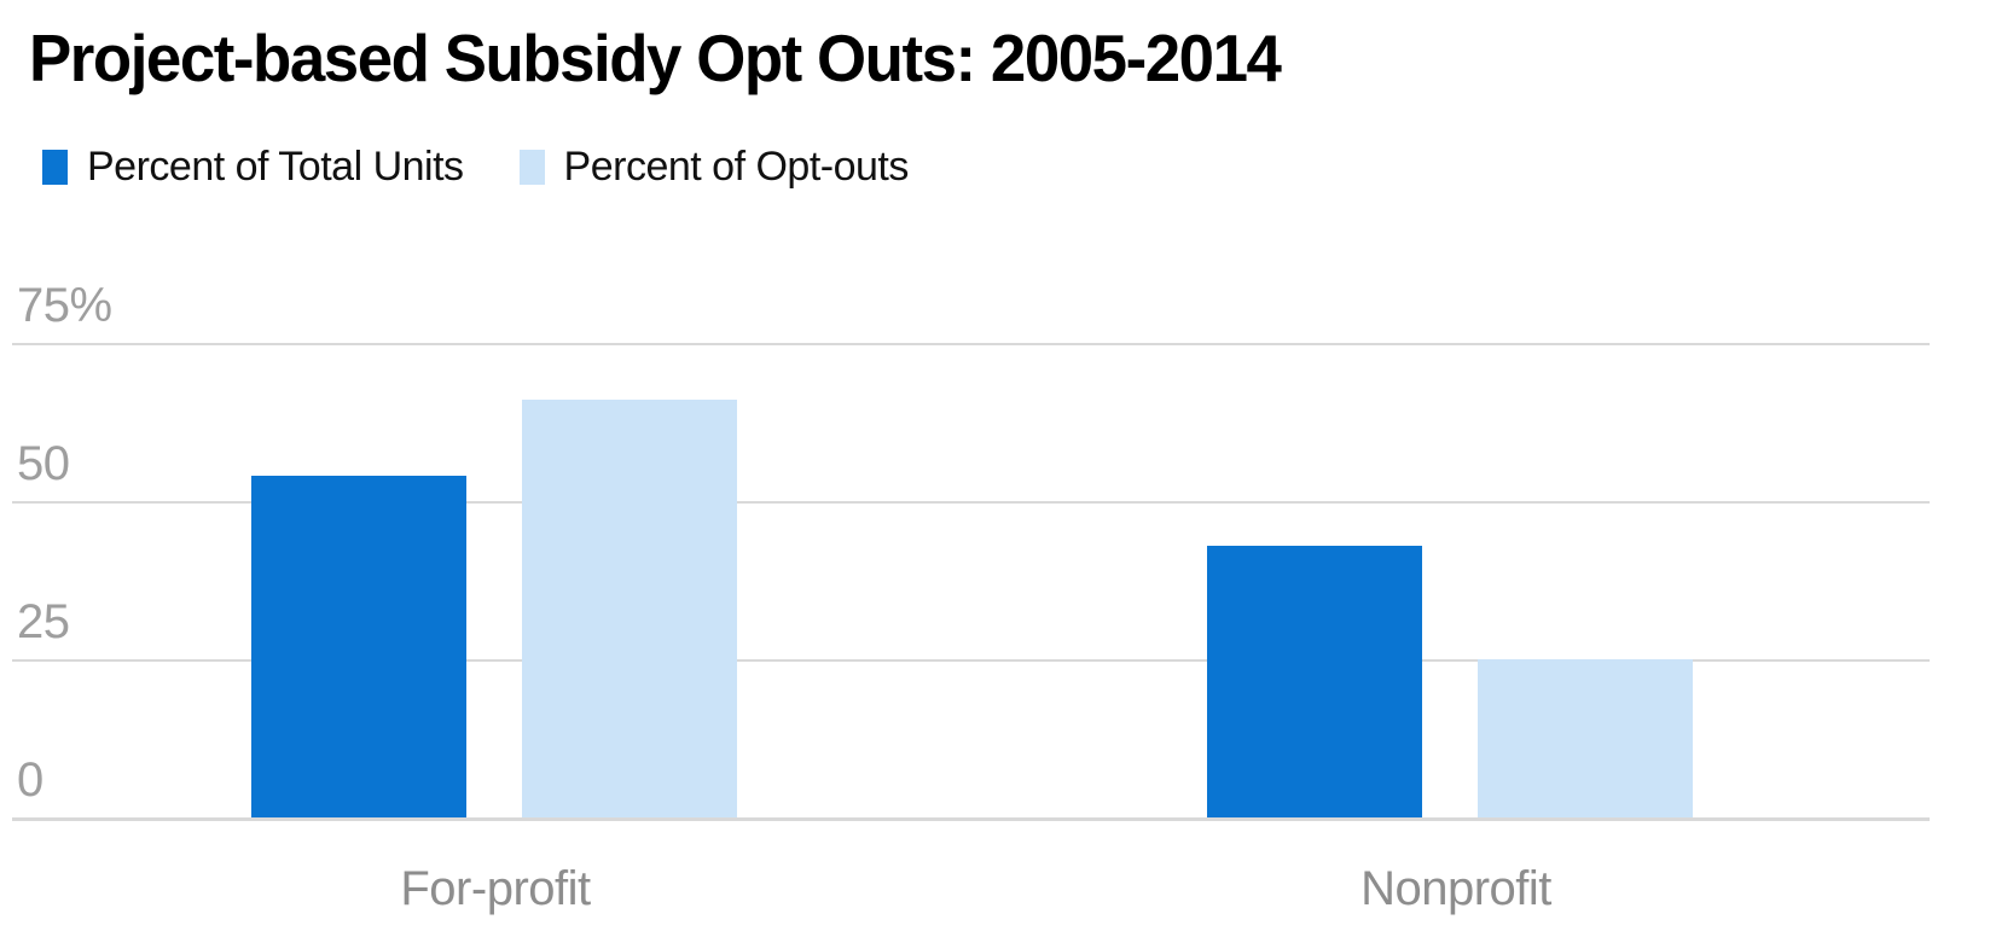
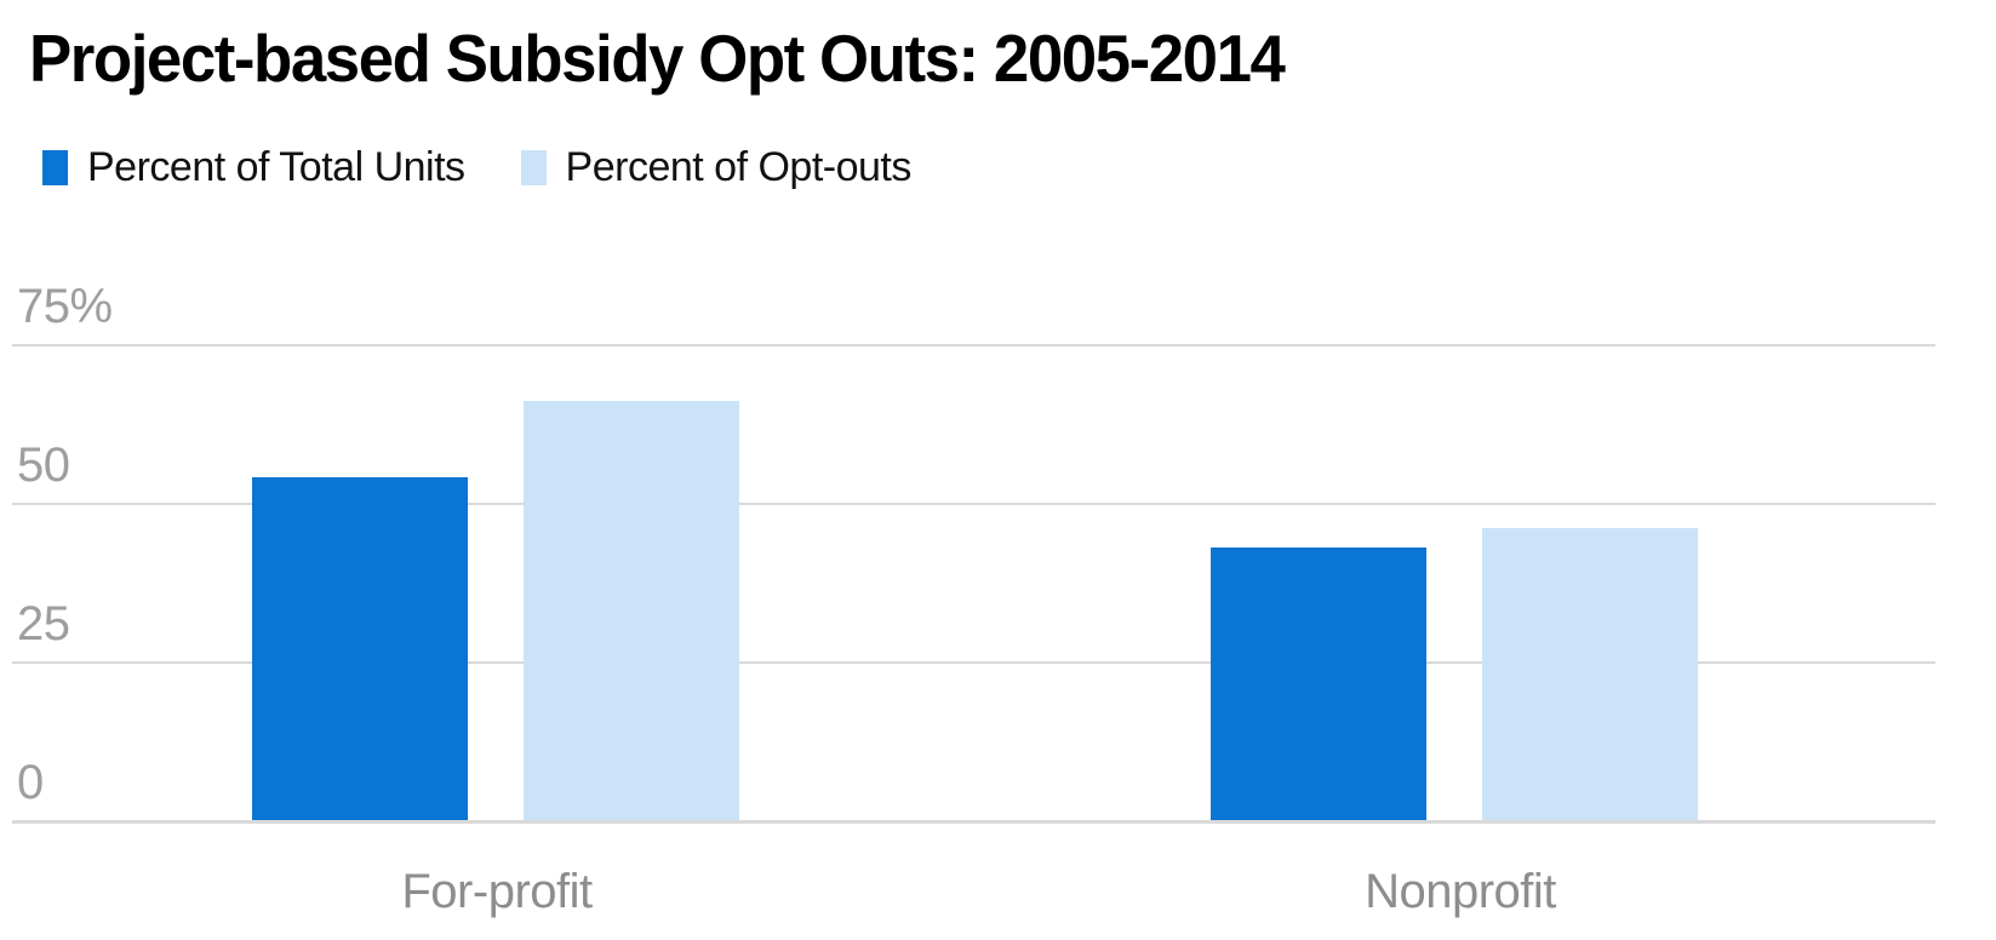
Percent of Opt-outs/Nonprofit: 25% -> 46%
